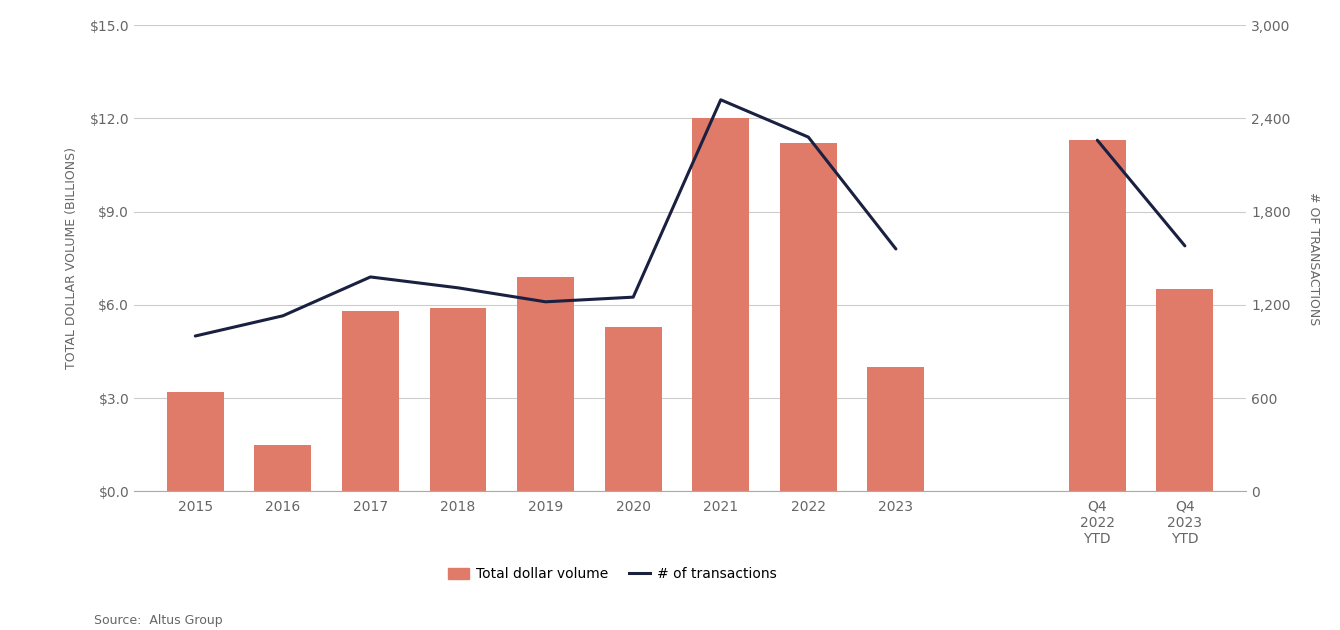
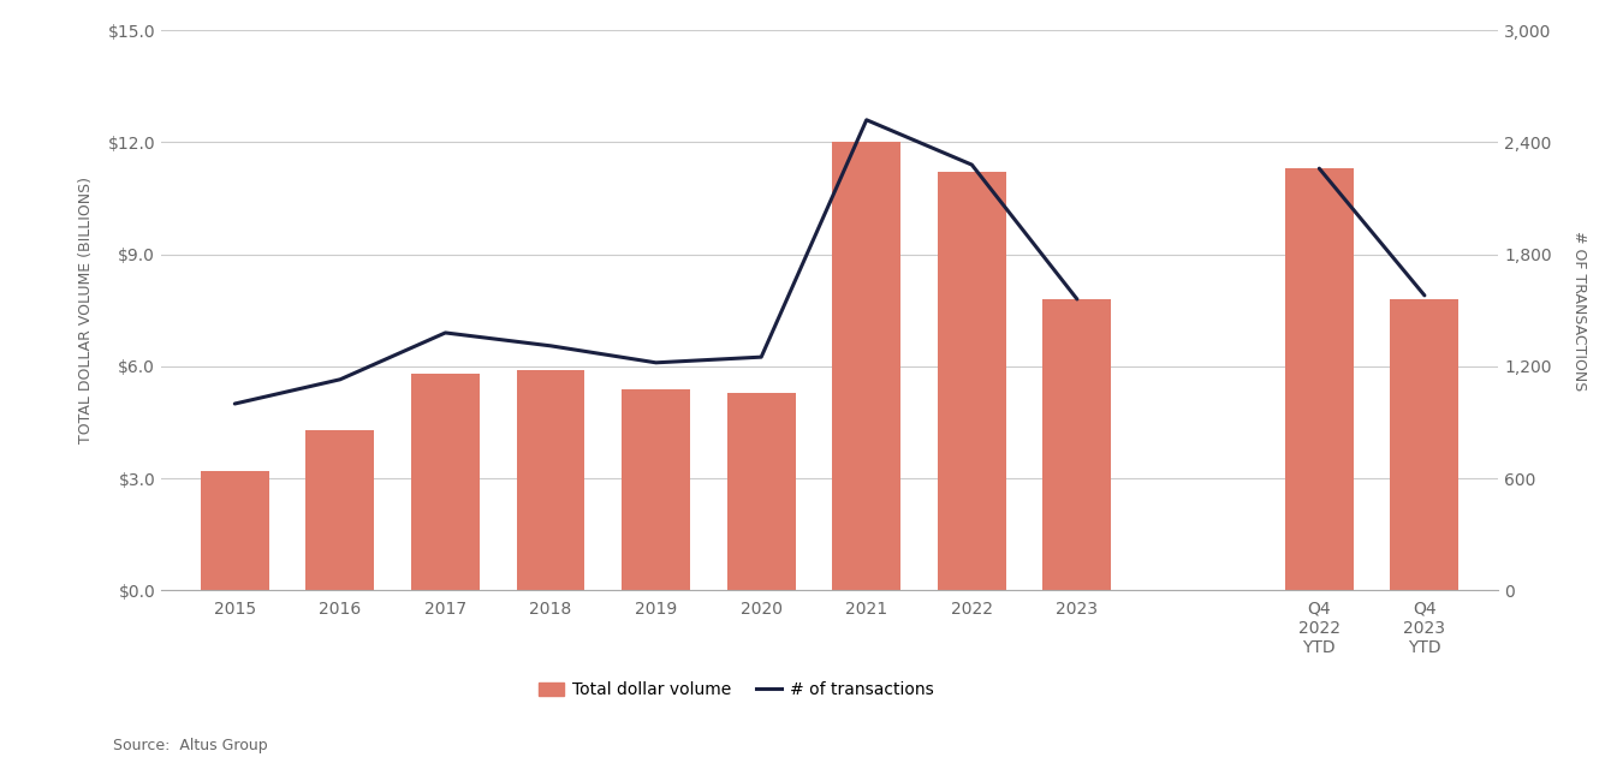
Total dollar volume/2016: $1.5 -> $4.3
Total dollar volume/2019: $6.9 -> $5.4
Total dollar volume/2023: $4.0 -> $7.8
Total dollar volume/Q4 2023 YTD: $6.5 -> $7.8
